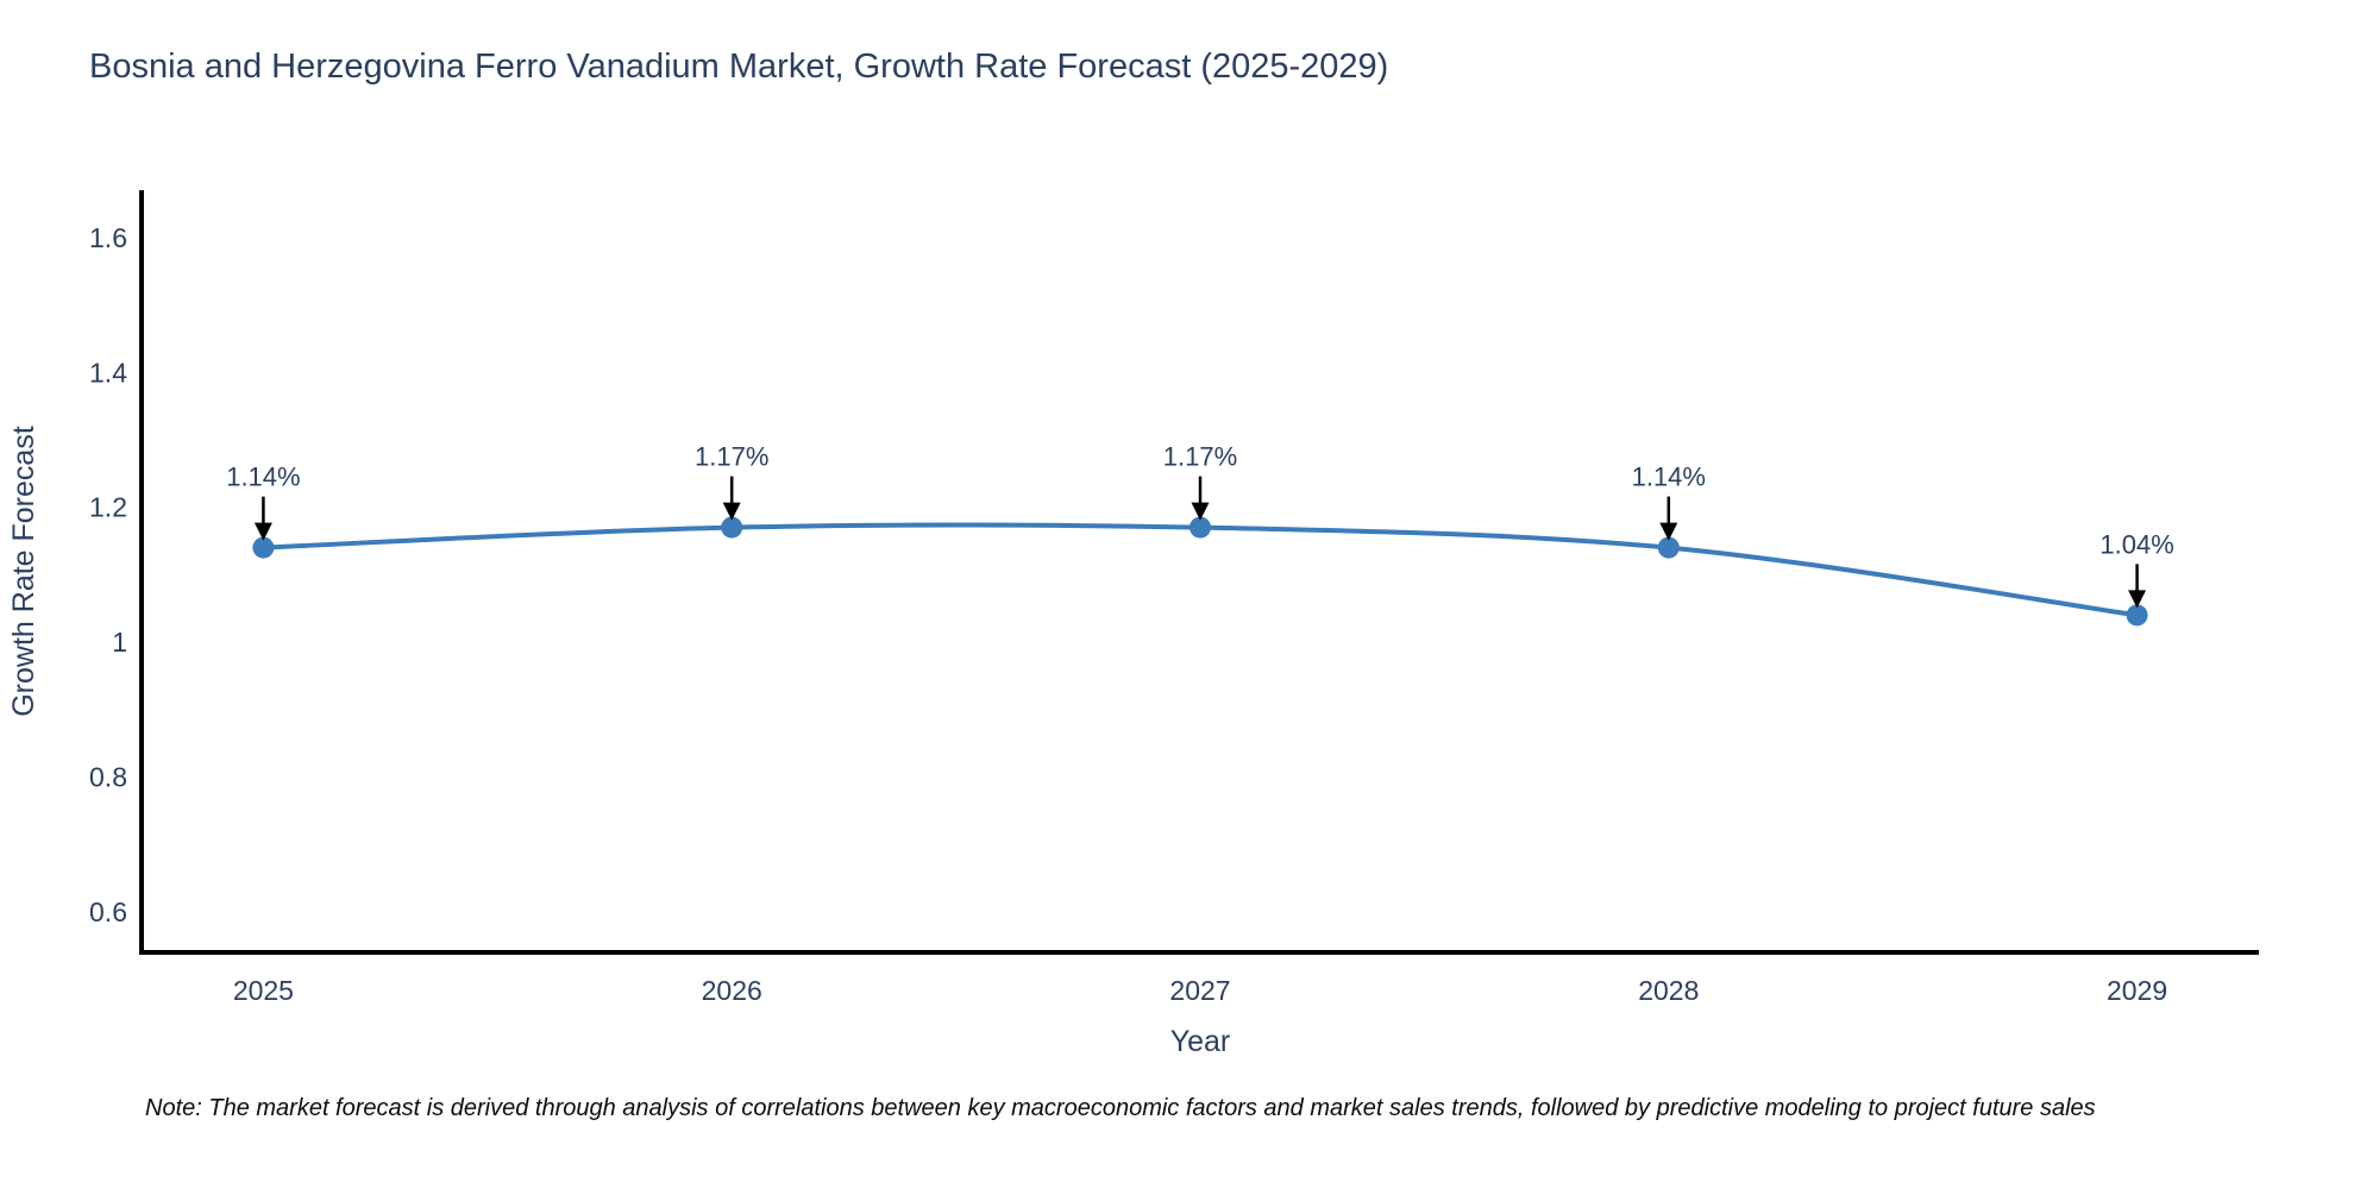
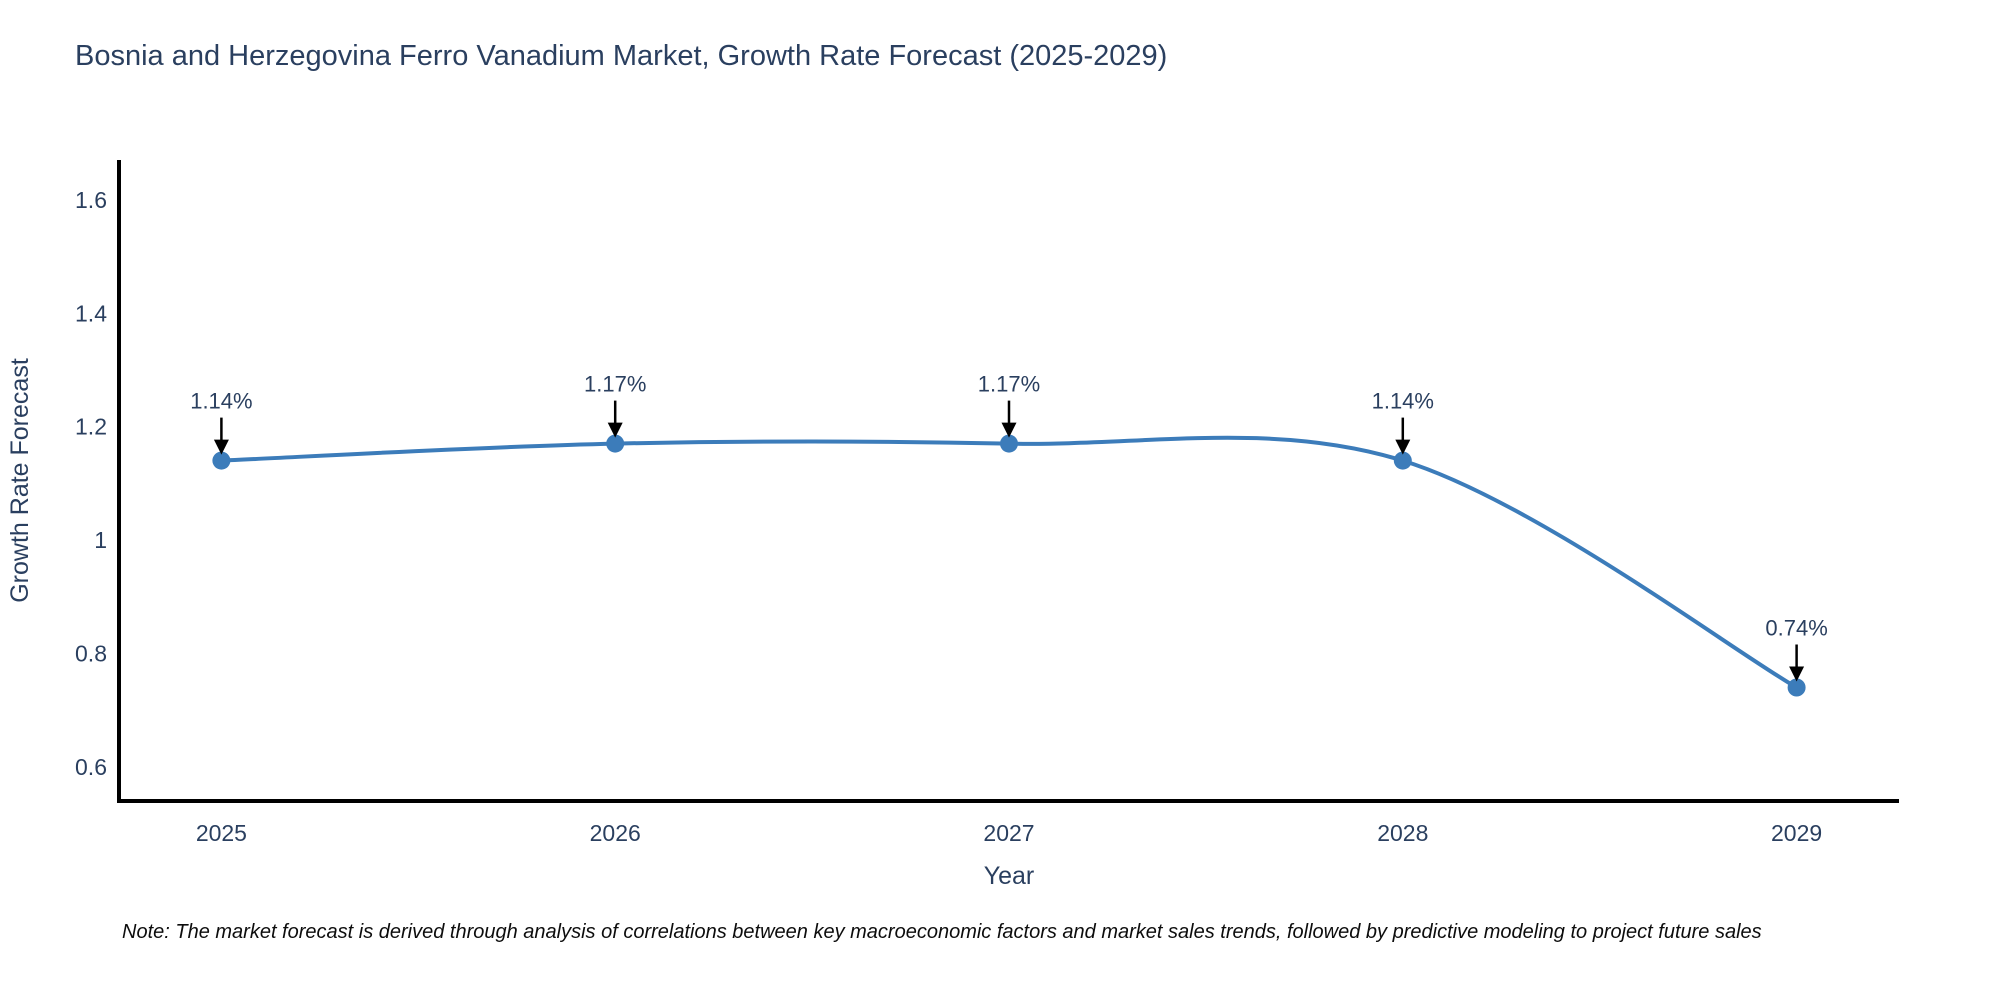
2029: 1.04% -> 0.74%
